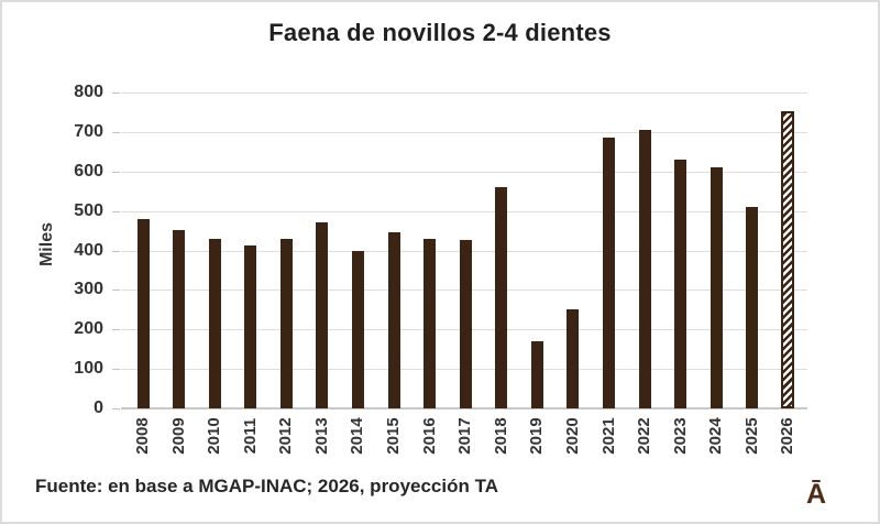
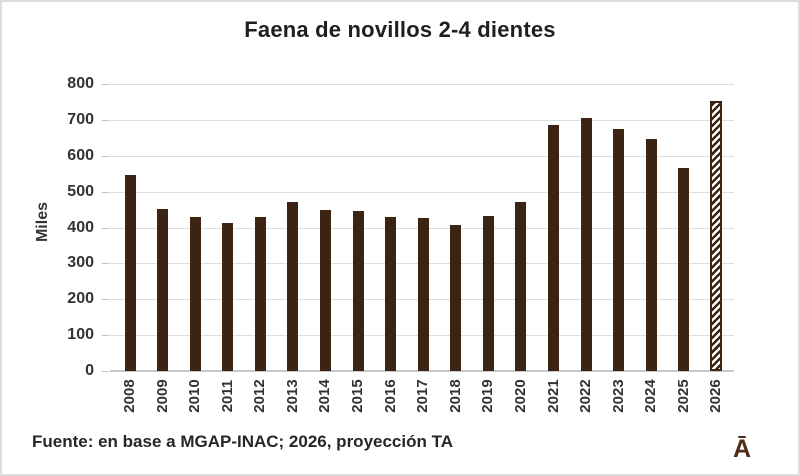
2008: 480 -> 540
2014: 400 -> 450
2018: 560 -> 410
2019: 170 -> 430
2020: 250 -> 470
2023: 630 -> 670
2024: 610 -> 650
2025: 510 -> 570
